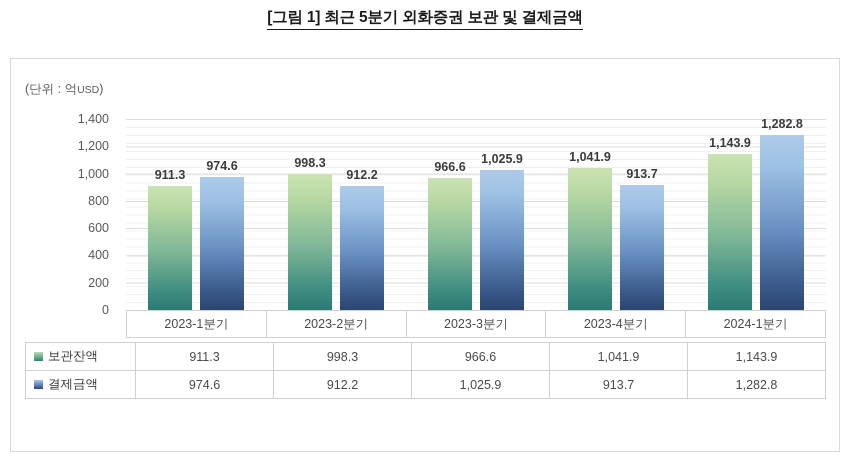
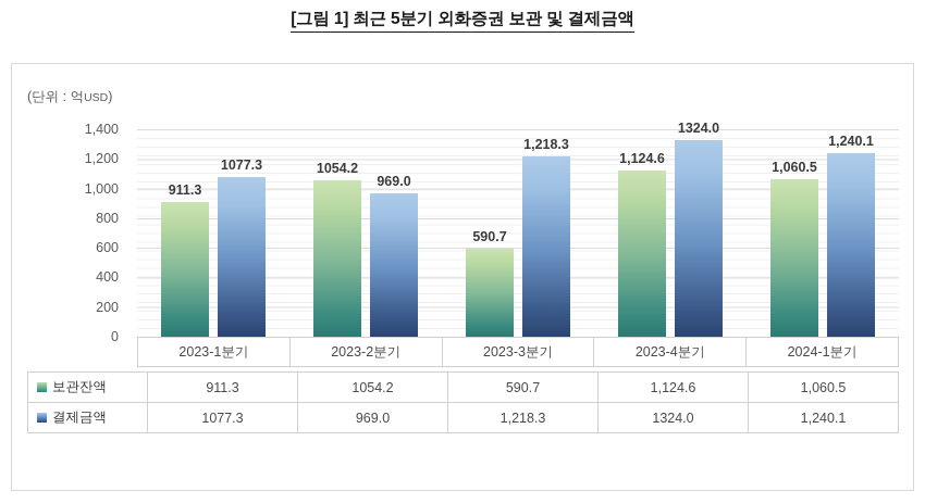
결제금액/2023-1분기: 974.6 -> 1077.3
보관잔액/2023-2분기: 998.3 -> 1054.2
결제금액/2023-2분기: 912.2 -> 969.0
보관잔액/2023-3분기: 966.6 -> 590.7
결제금액/2023-3분기: 1,025.9 -> 1,218.3
보관잔액/2023-4분기: 1,041.9 -> 1,124.6
결제금액/2023-4분기: 913.7 -> 1324.0
보관잔액/2024-1분기: 1,143.9 -> 1,060.5
결제금액/2024-1분기: 1,282.8 -> 1,240.1
